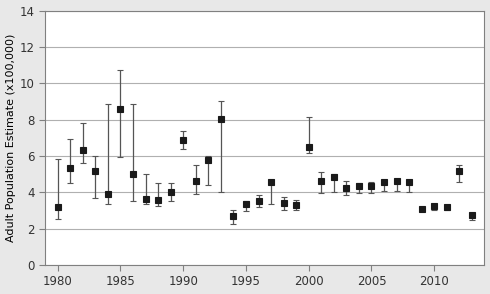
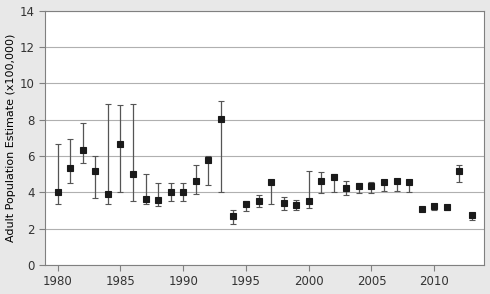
1980: 3.2 -> 4.0
1985: 8.6 -> 6.7
1990: 6.9 -> 4.0
2000: 6.5 -> 3.5
